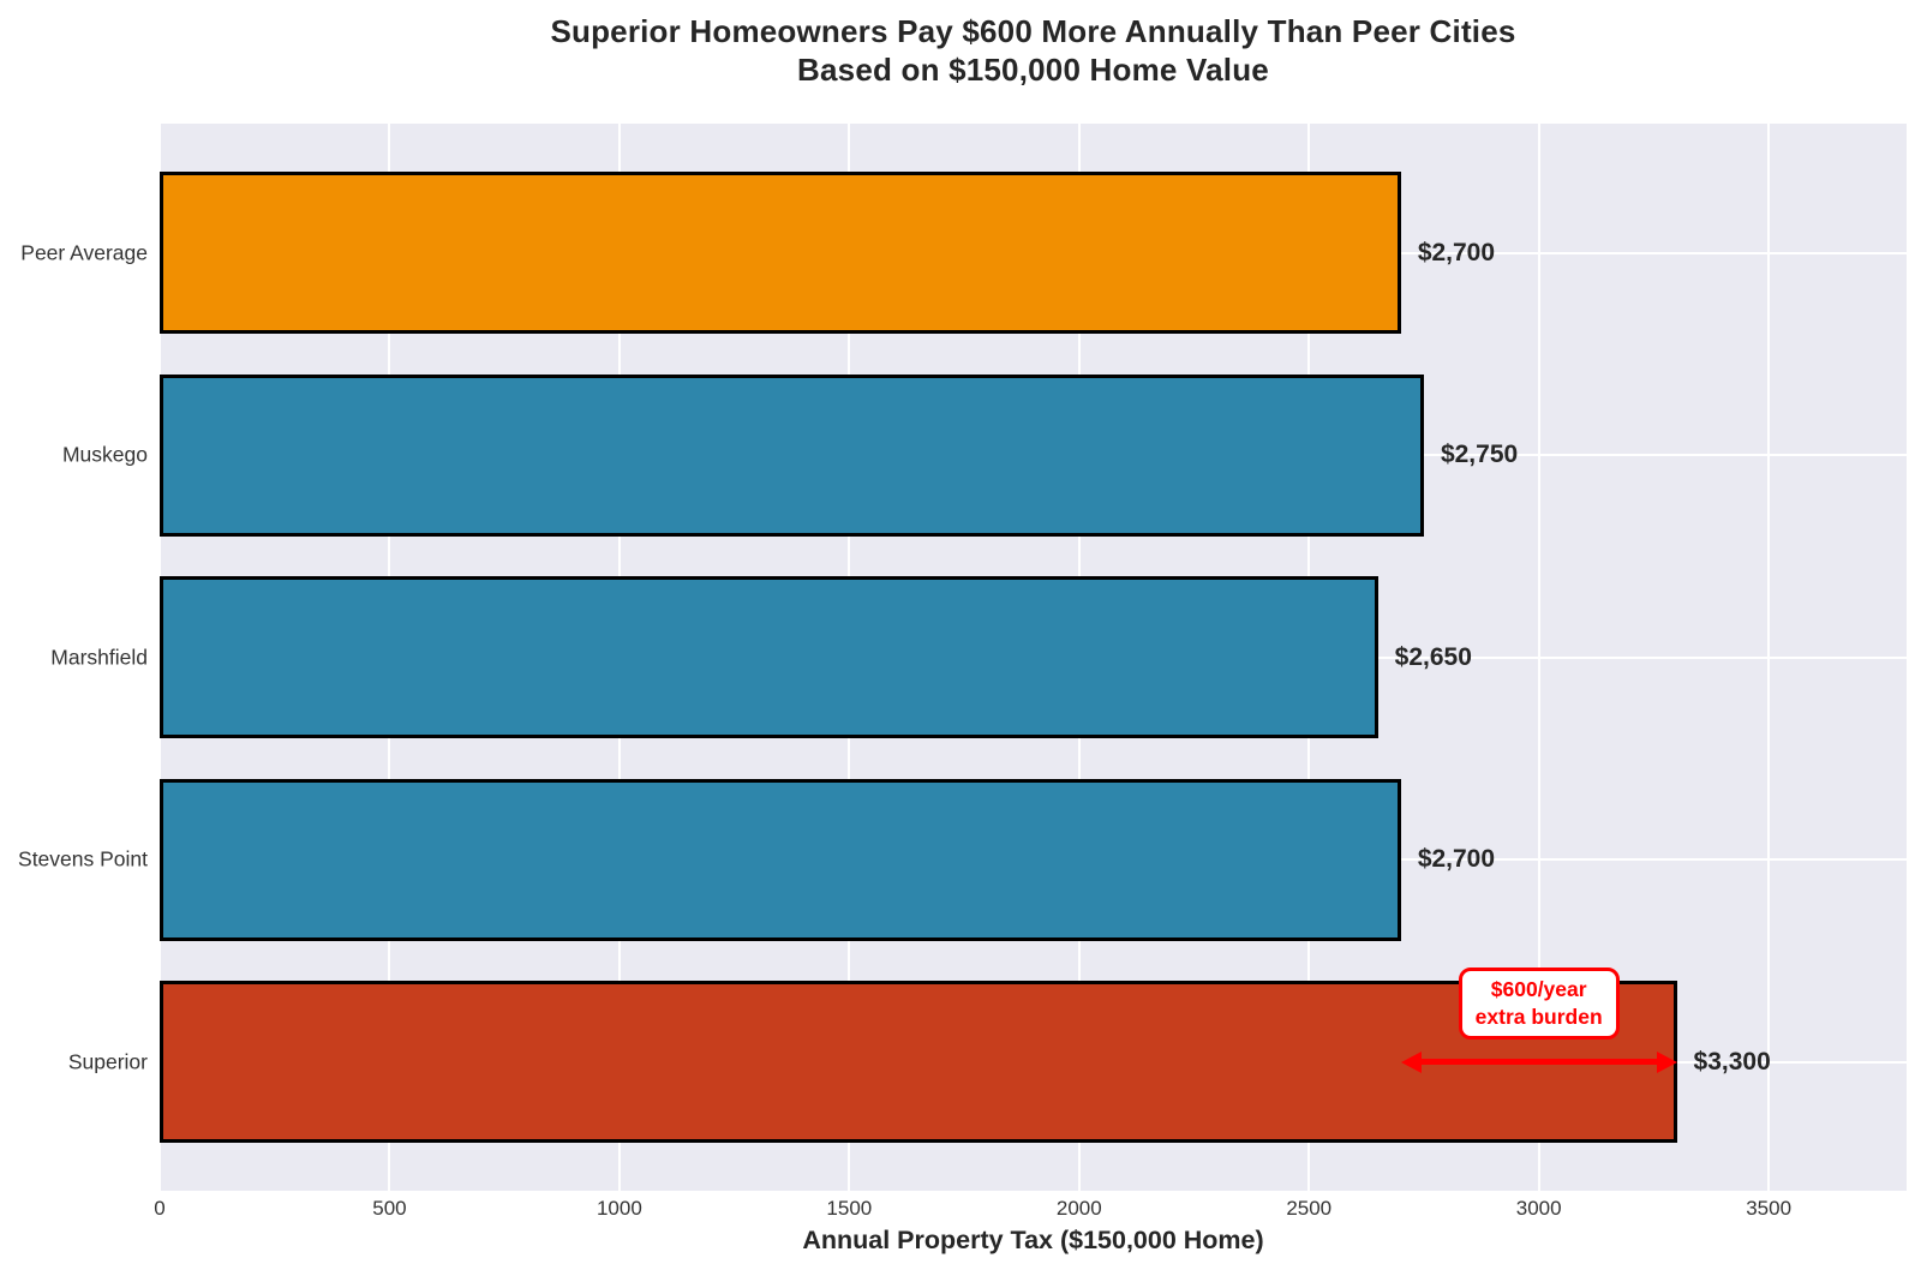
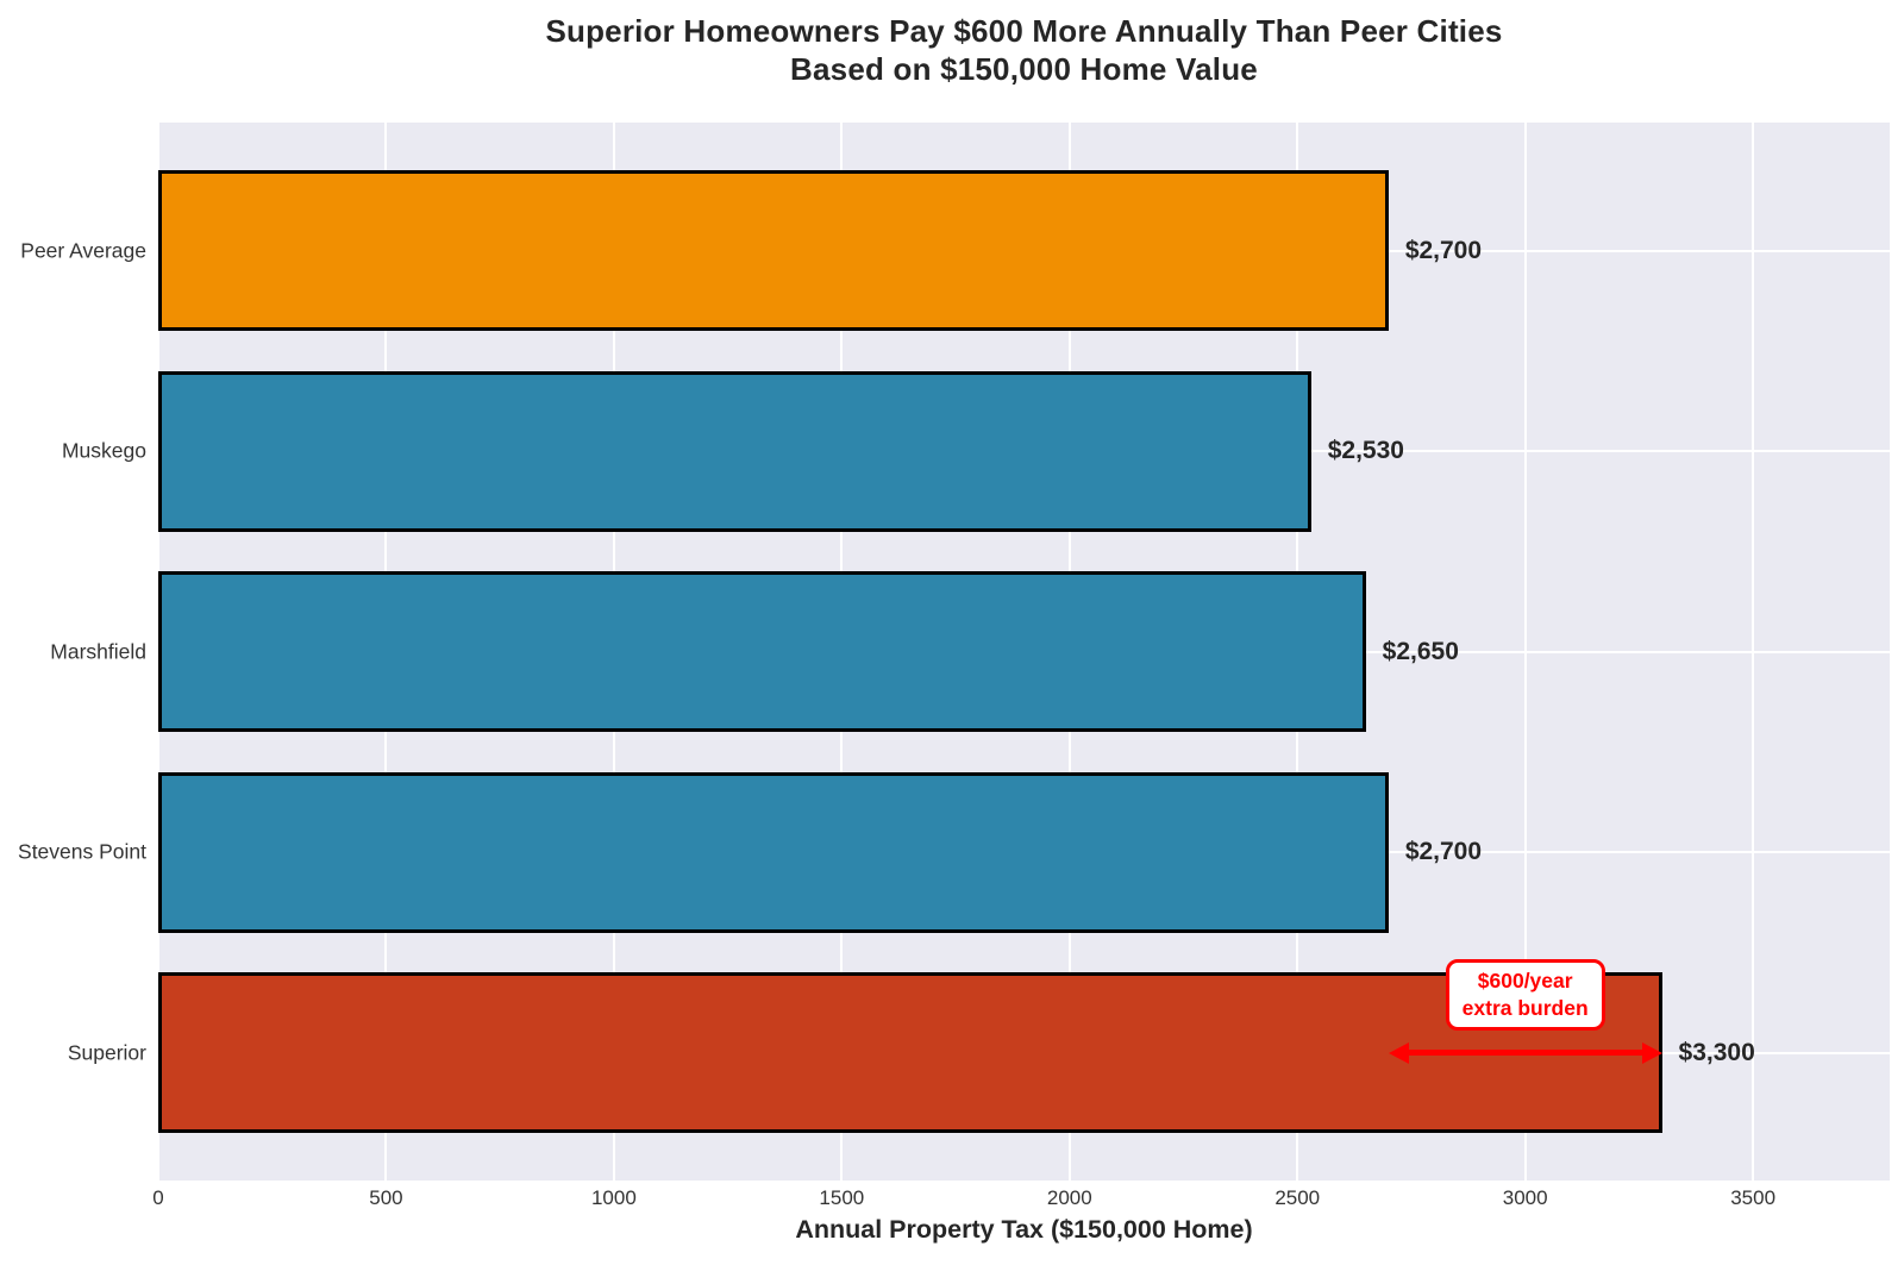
Muskego: $2,750 -> $2,530
